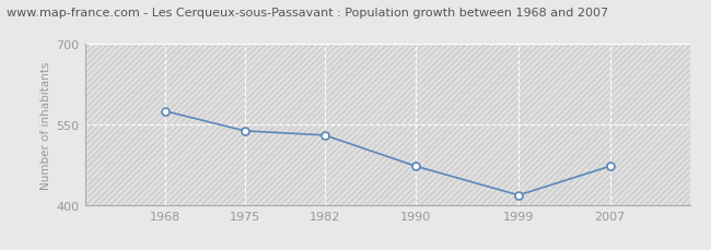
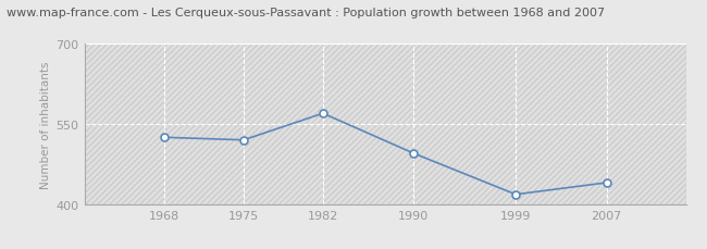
1968: 575 -> 525
1975: 538 -> 520
1982: 530 -> 570
1990: 472 -> 495
2007: 472 -> 440
